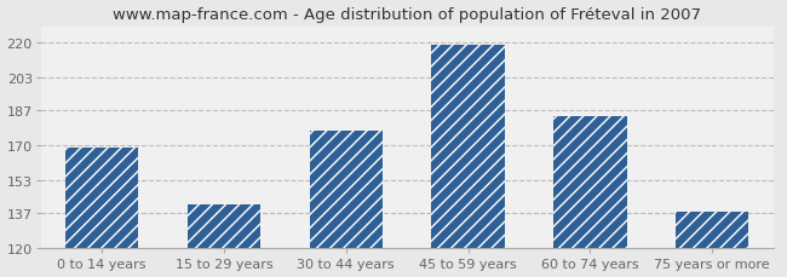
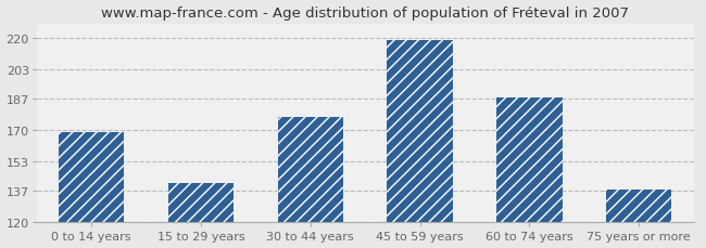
60 to 74 years: 184 -> 188
